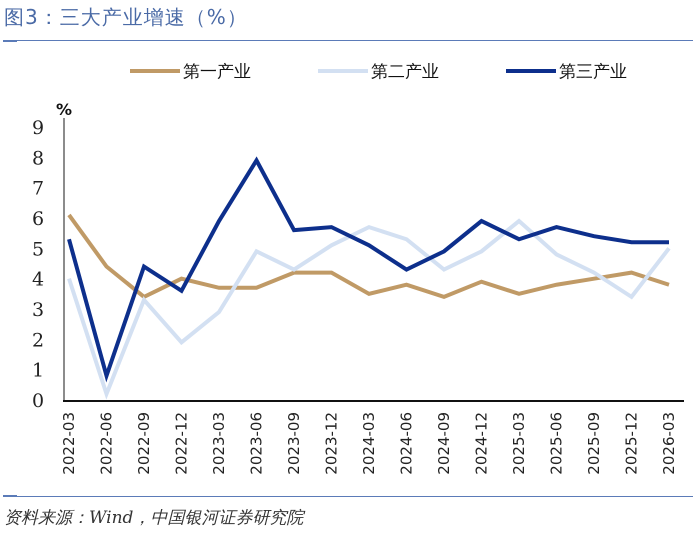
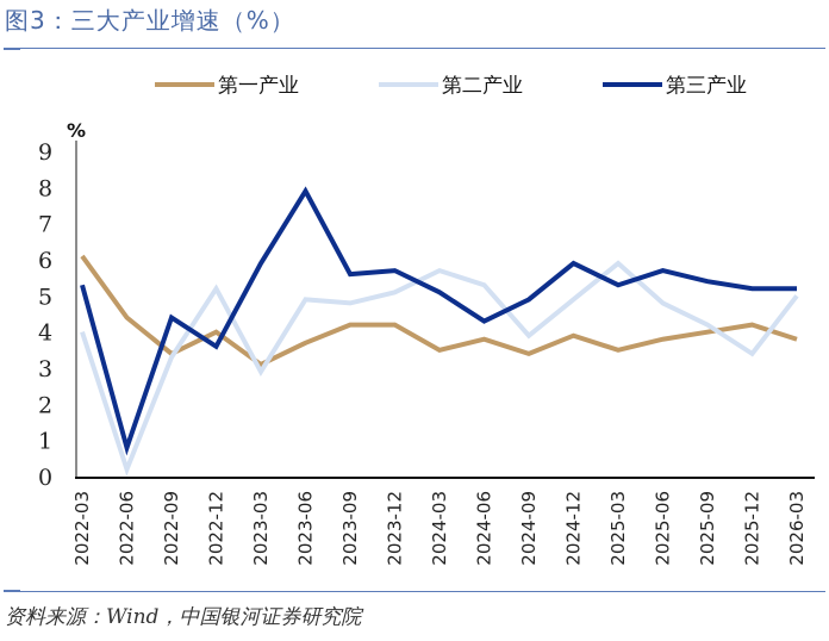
第二产业/2022-12: 1.9 -> 5.2
第一产业/2023-03: 3.7 -> 3.1
第二产业/2023-09: 4.3 -> 4.8
第二产业/2024-09: 4.3 -> 3.9
